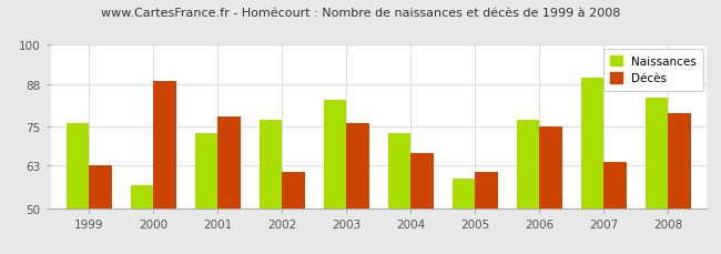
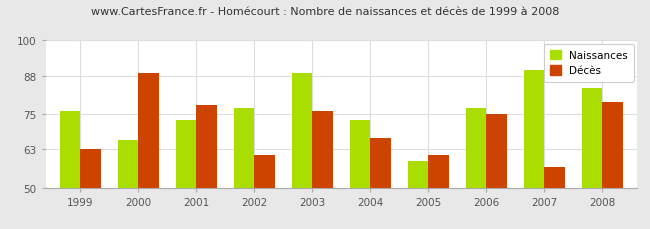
Naissances/2000: 57 -> 66
Naissances/2003: 83 -> 89
Décès/2007: 64 -> 57
